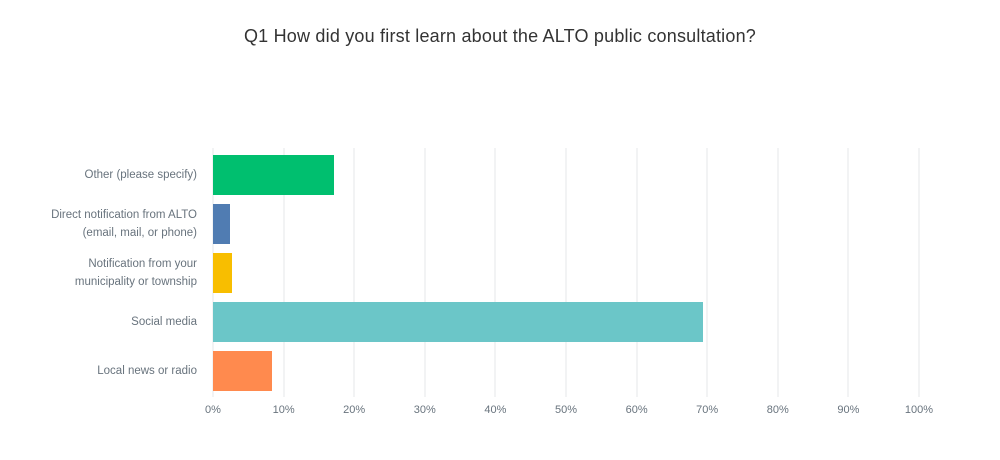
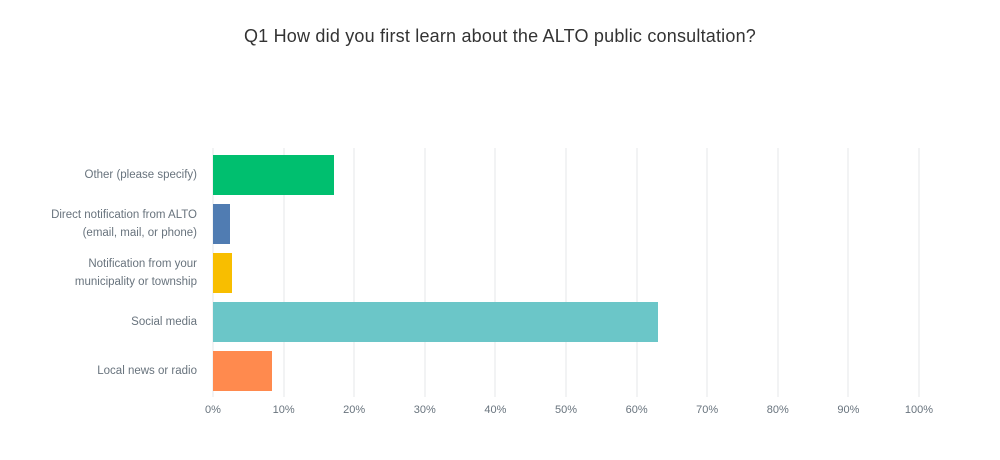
Social media: 69% -> 63%
